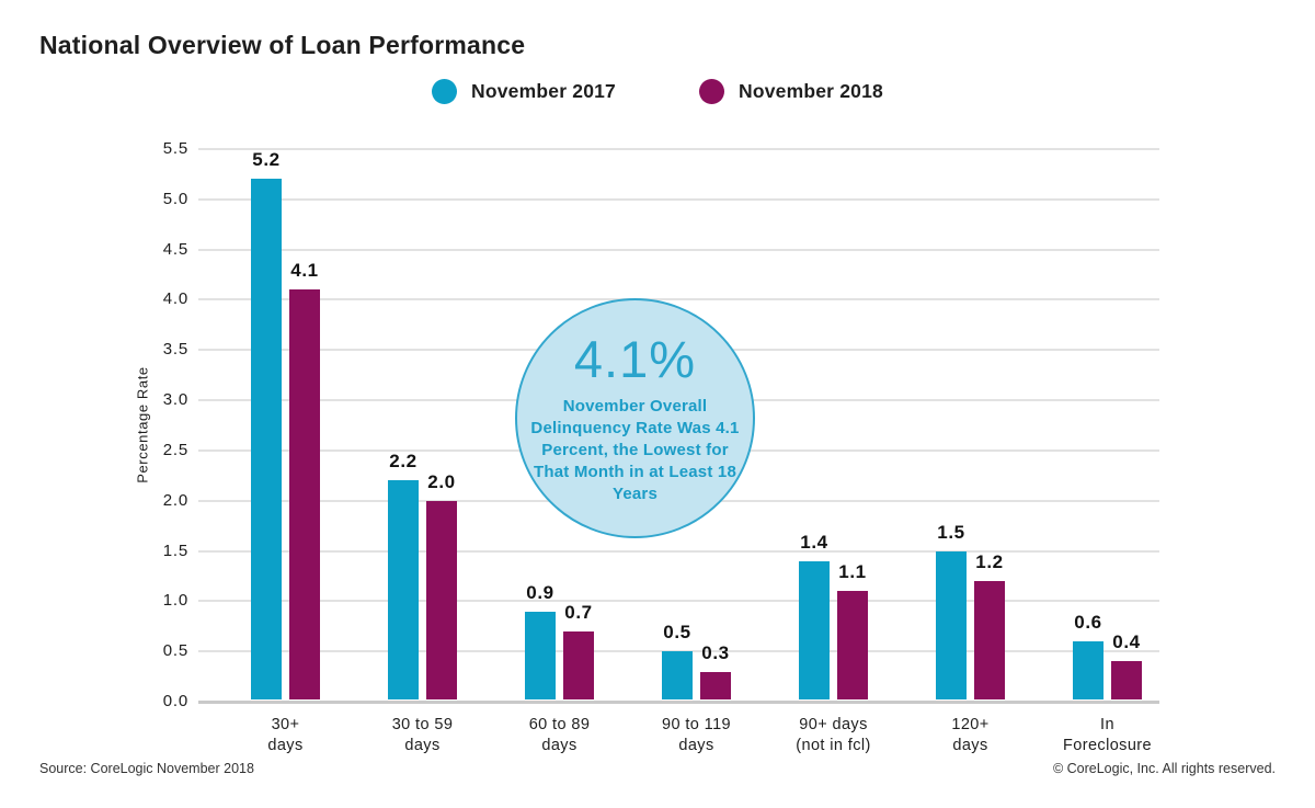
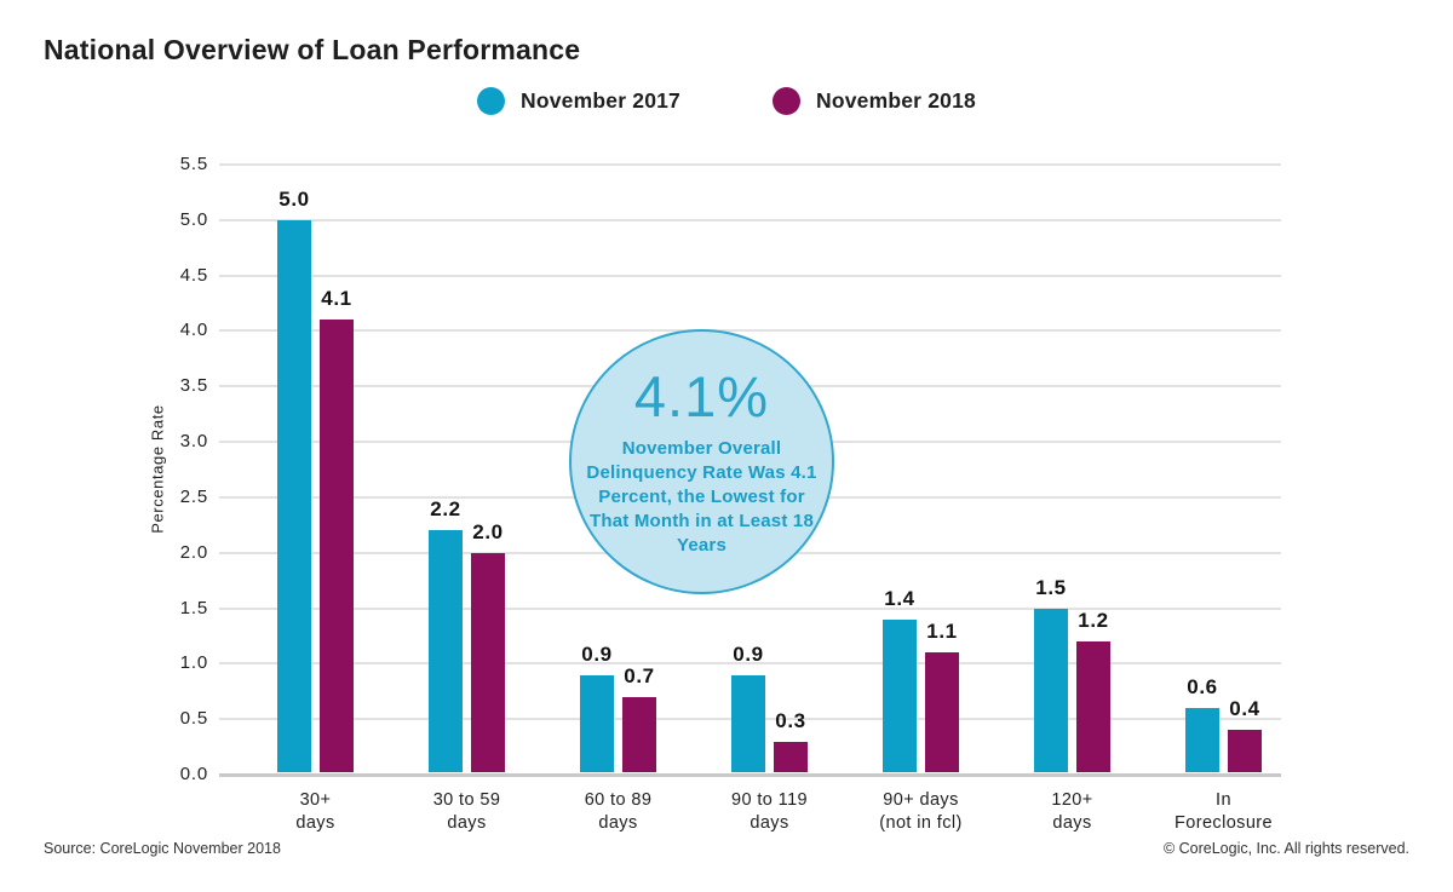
November 2017/30+ days: 5.2 -> 5.0
November 2017/90 to 119 days: 0.5 -> 0.9
